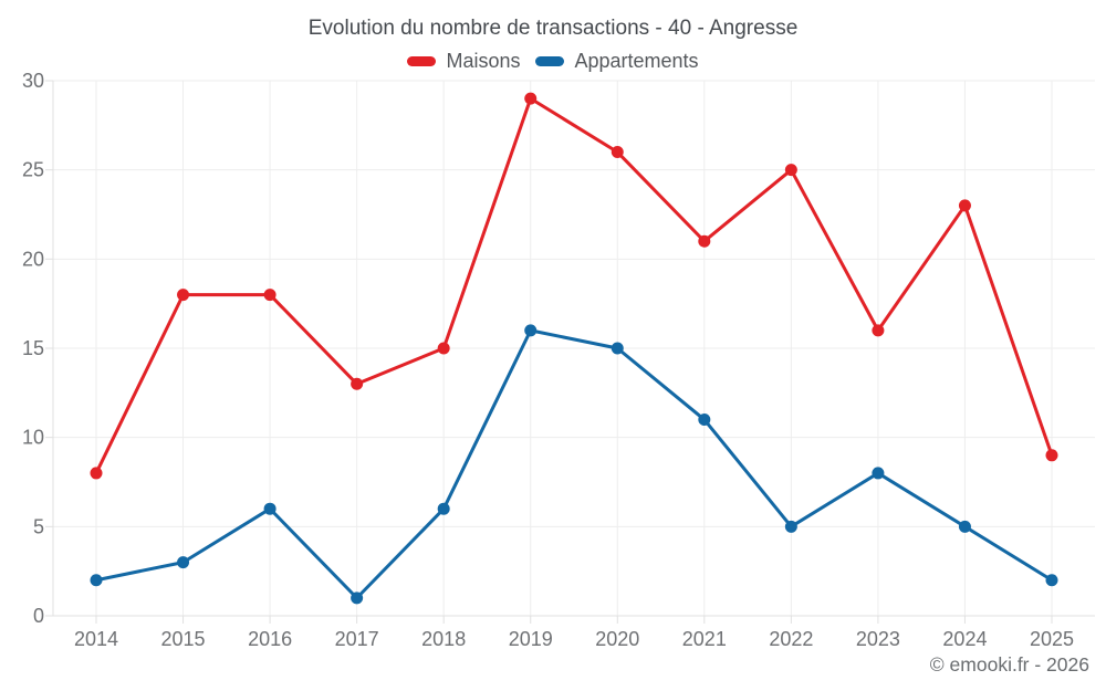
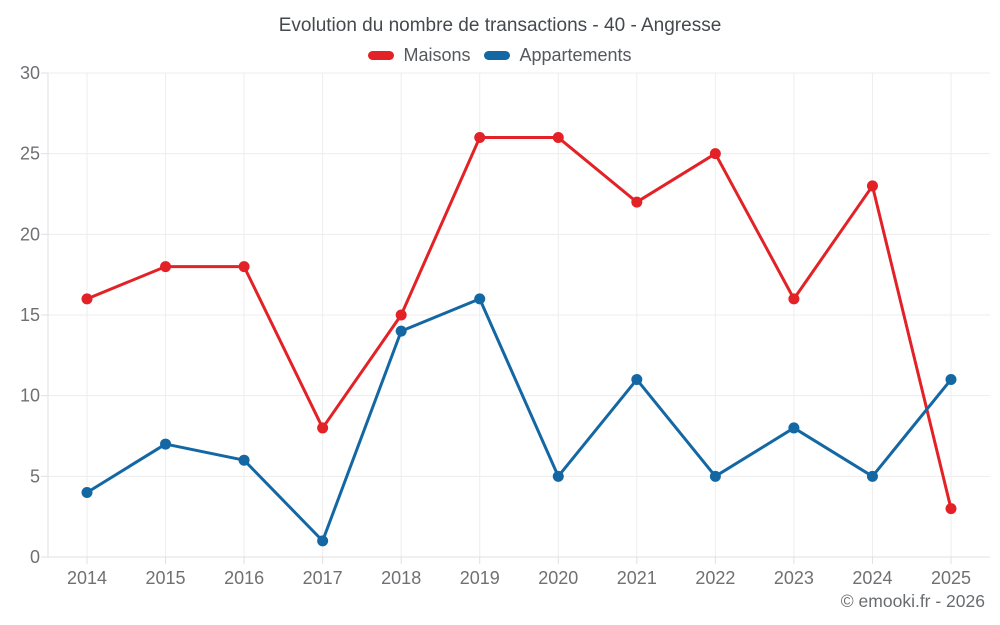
Maisons/2014: 8 -> 16
Appartements/2014: 2 -> 4
Appartements/2015: 3 -> 7
Maisons/2017: 13 -> 8
Appartements/2018: 6 -> 14
Maisons/2019: 29 -> 26
Appartements/2020: 15 -> 5
Maisons/2021: 21 -> 22
Maisons/2025: 9 -> 3
Appartements/2025: 2 -> 11
